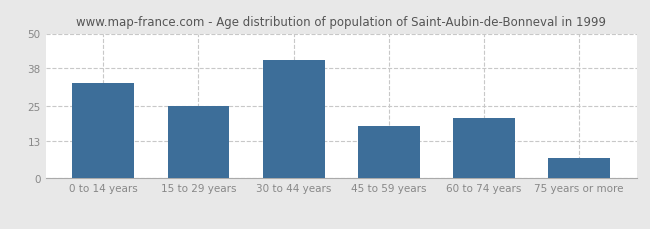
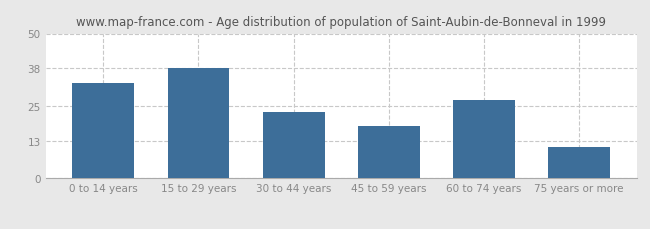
15 to 29 years: 25 -> 38
30 to 44 years: 41 -> 23
60 to 74 years: 21 -> 27
75 years or more: 7 -> 11
